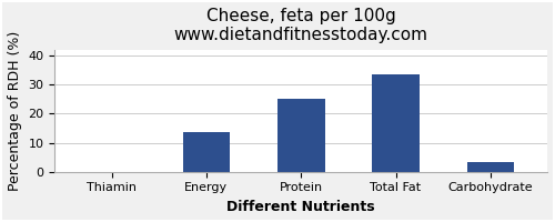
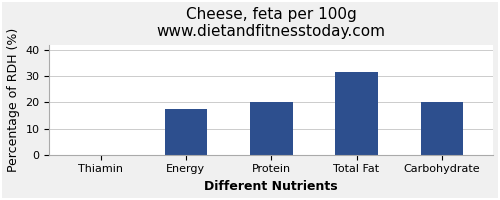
Energy: 13.5 -> 17.5
Protein: 25.0 -> 20.0
Total Fat: 33.5 -> 31.5
Carbohydrate: 3.5 -> 20.0
